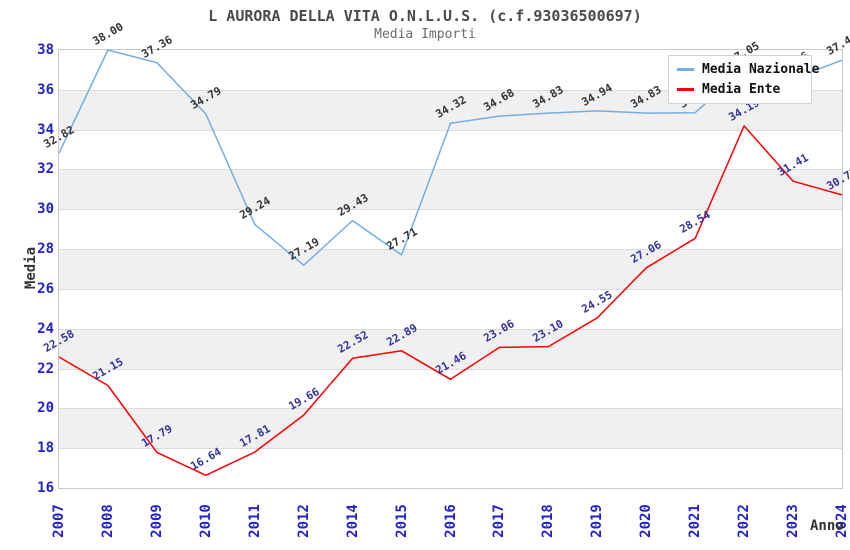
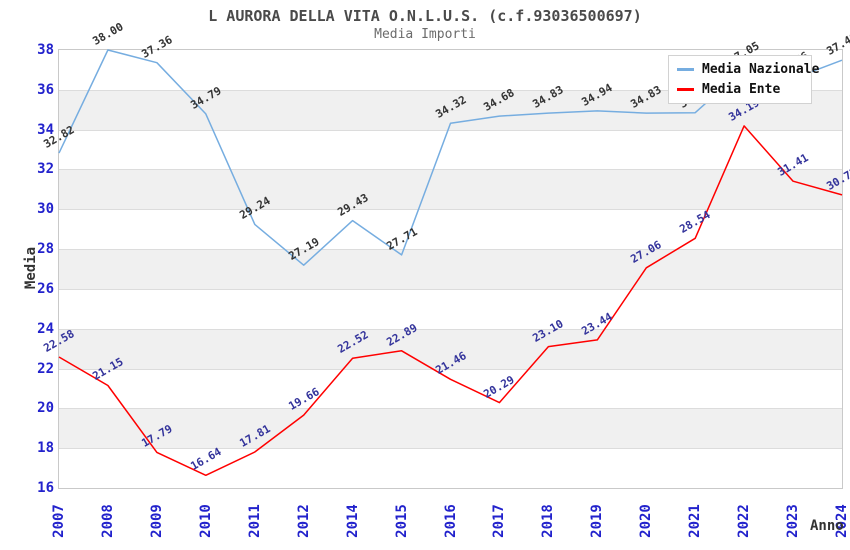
Media Ente/2017: 23.06 -> 20.29
Media Ente/2019: 24.55 -> 23.44
